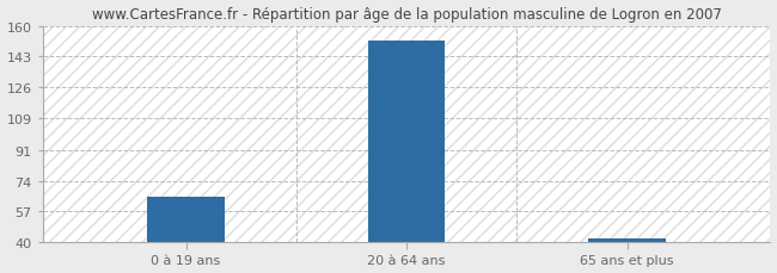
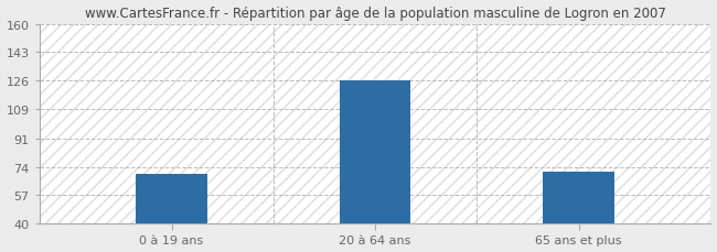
0 à 19 ans: 65 -> 70
20 à 64 ans: 152 -> 126
65 ans et plus: 42 -> 71
